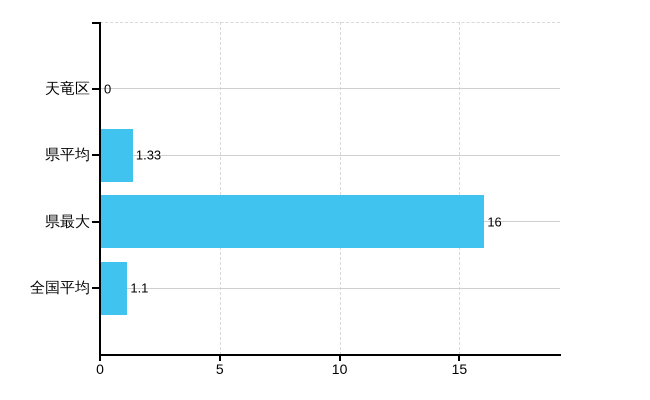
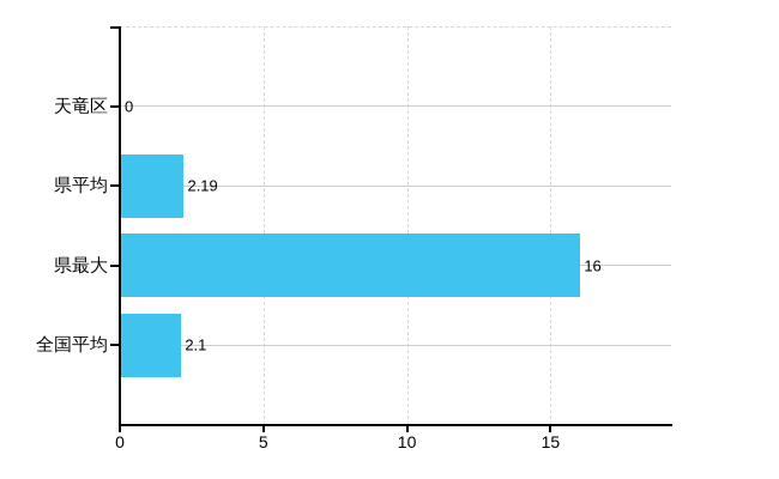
県平均: 1.33 -> 2.19
全国平均: 1.1 -> 2.1
